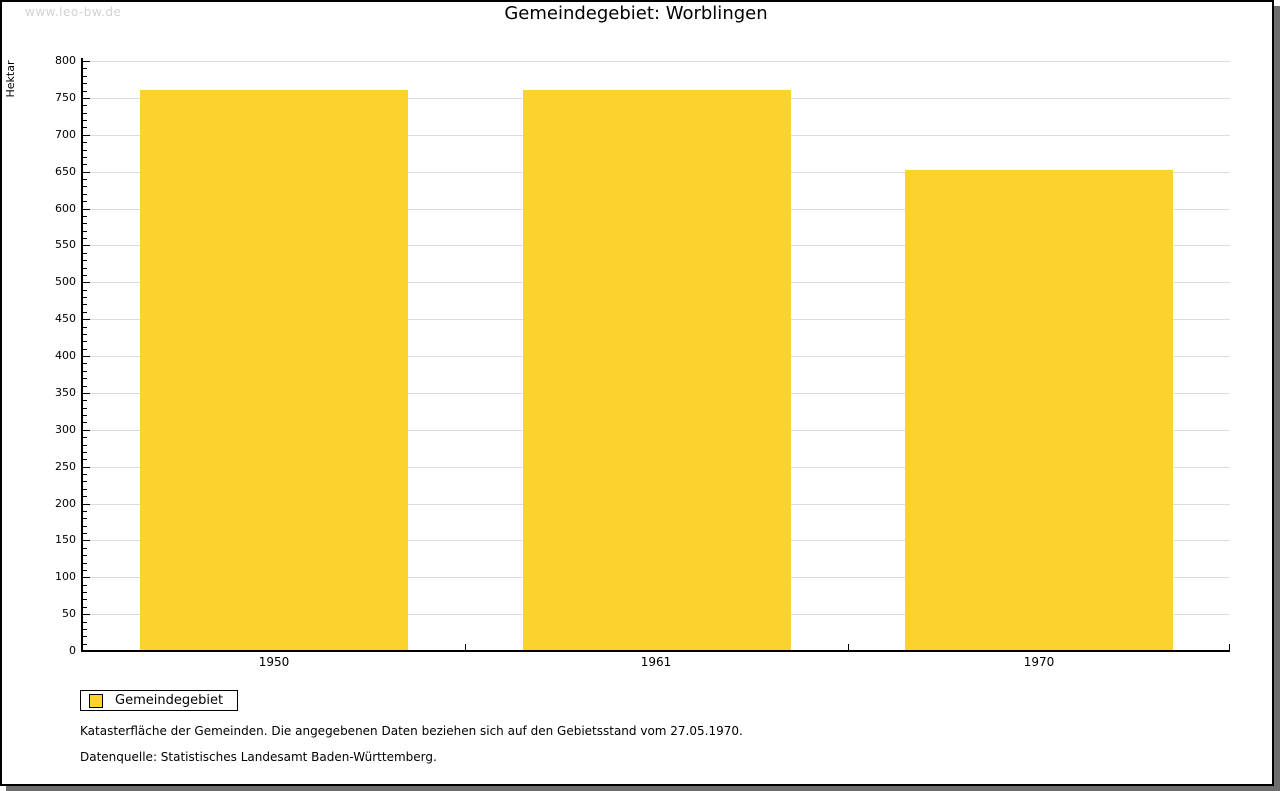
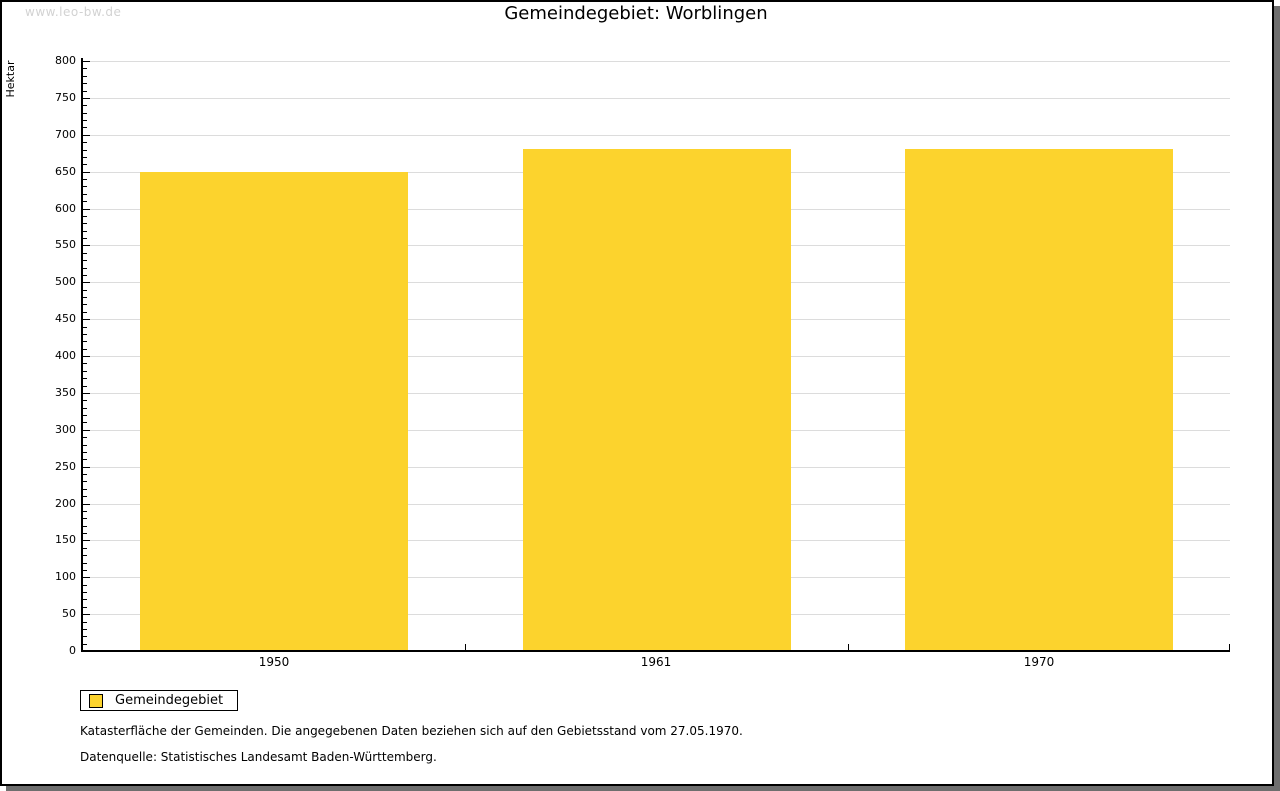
1950: 760 -> 650
1961: 760 -> 680
1970: 650 -> 680
